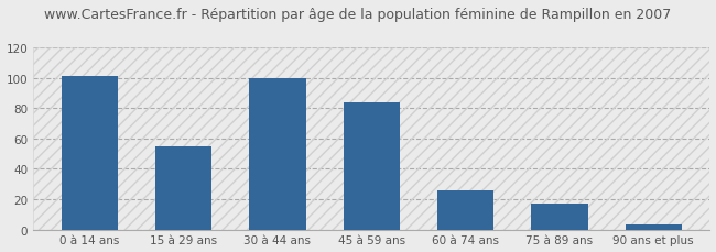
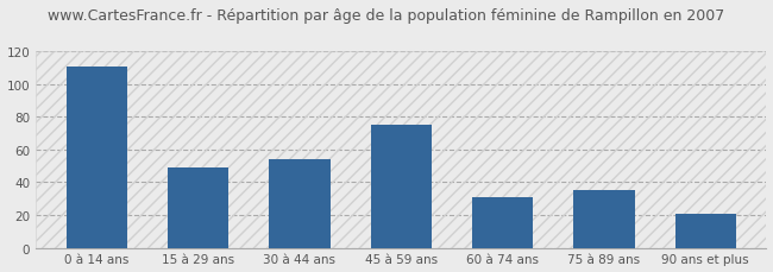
0 à 14 ans: 101 -> 111
15 à 29 ans: 55 -> 49
30 à 44 ans: 100 -> 54
45 à 59 ans: 84 -> 75
60 à 74 ans: 26 -> 31
75 à 89 ans: 17 -> 35
90 ans et plus: 3 -> 21
